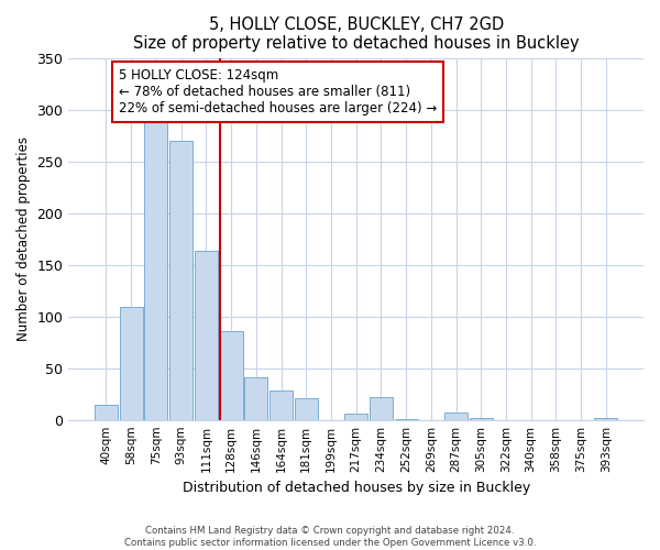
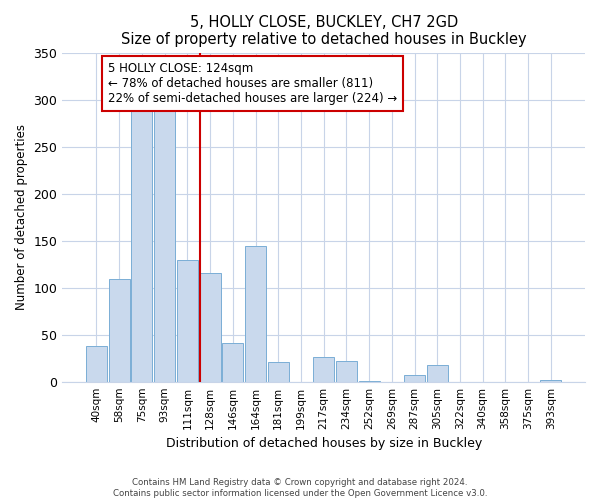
40sqm: 15 -> 38
93sqm: 270 -> 290
111sqm: 163 -> 130
128sqm: 86 -> 116
164sqm: 28 -> 144
217sqm: 6 -> 26
305sqm: 2 -> 18
